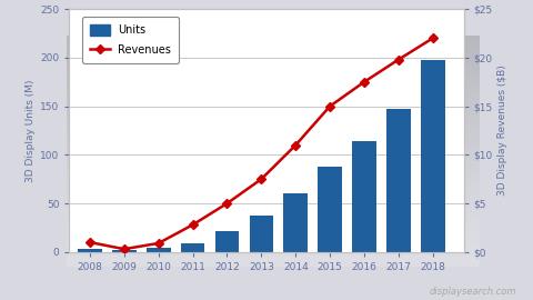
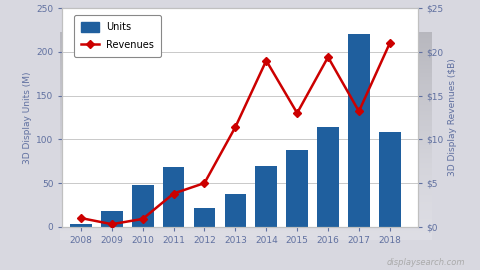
Units/2009: 2 -> 18
Units/2010: 4 -> 48
Units/2011: 9 -> 68
Revenues/2011: $2.8 -> $3.8
Revenues/2013: $7.5 -> $11.4
Units/2014: 60 -> 70
Revenues/2014: $11.0 -> $19.0
Revenues/2015: $15.0 -> $13.0
Revenues/2016: $17.5 -> $19.4
Units/2017: 147 -> 220
Revenues/2017: $19.8 -> $13.2
Units/2018: 198 -> 108
Revenues/2018: $22.0 -> $21.0
